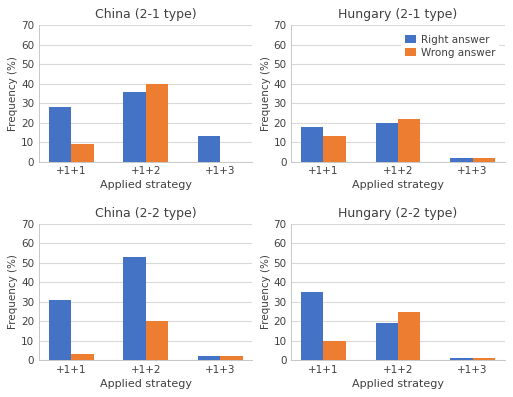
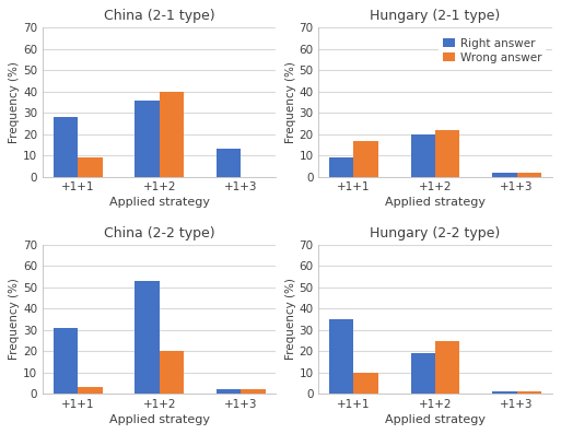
Hungary (2-1 type)/Right answer/+1+1: 18 -> 9
Hungary (2-1 type)/Wrong answer/+1+1: 13 -> 17
